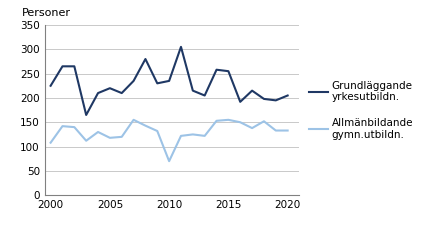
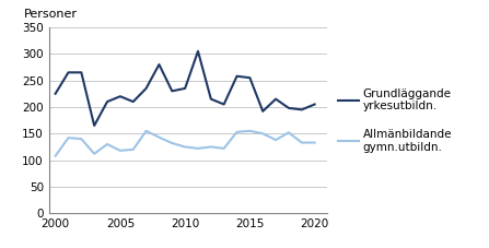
Allmänbildande gymn.utbildn./2010: 70 -> 125
